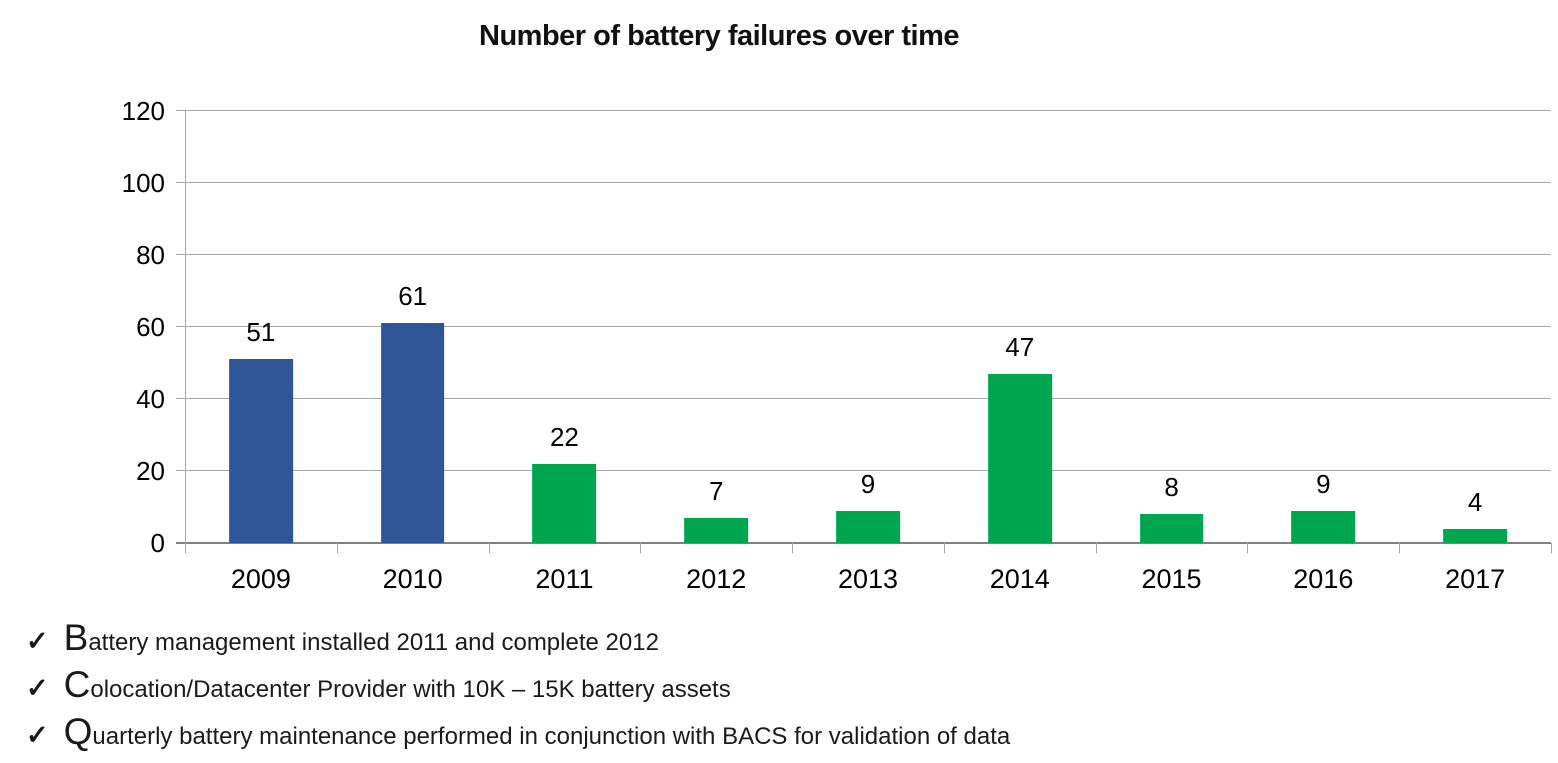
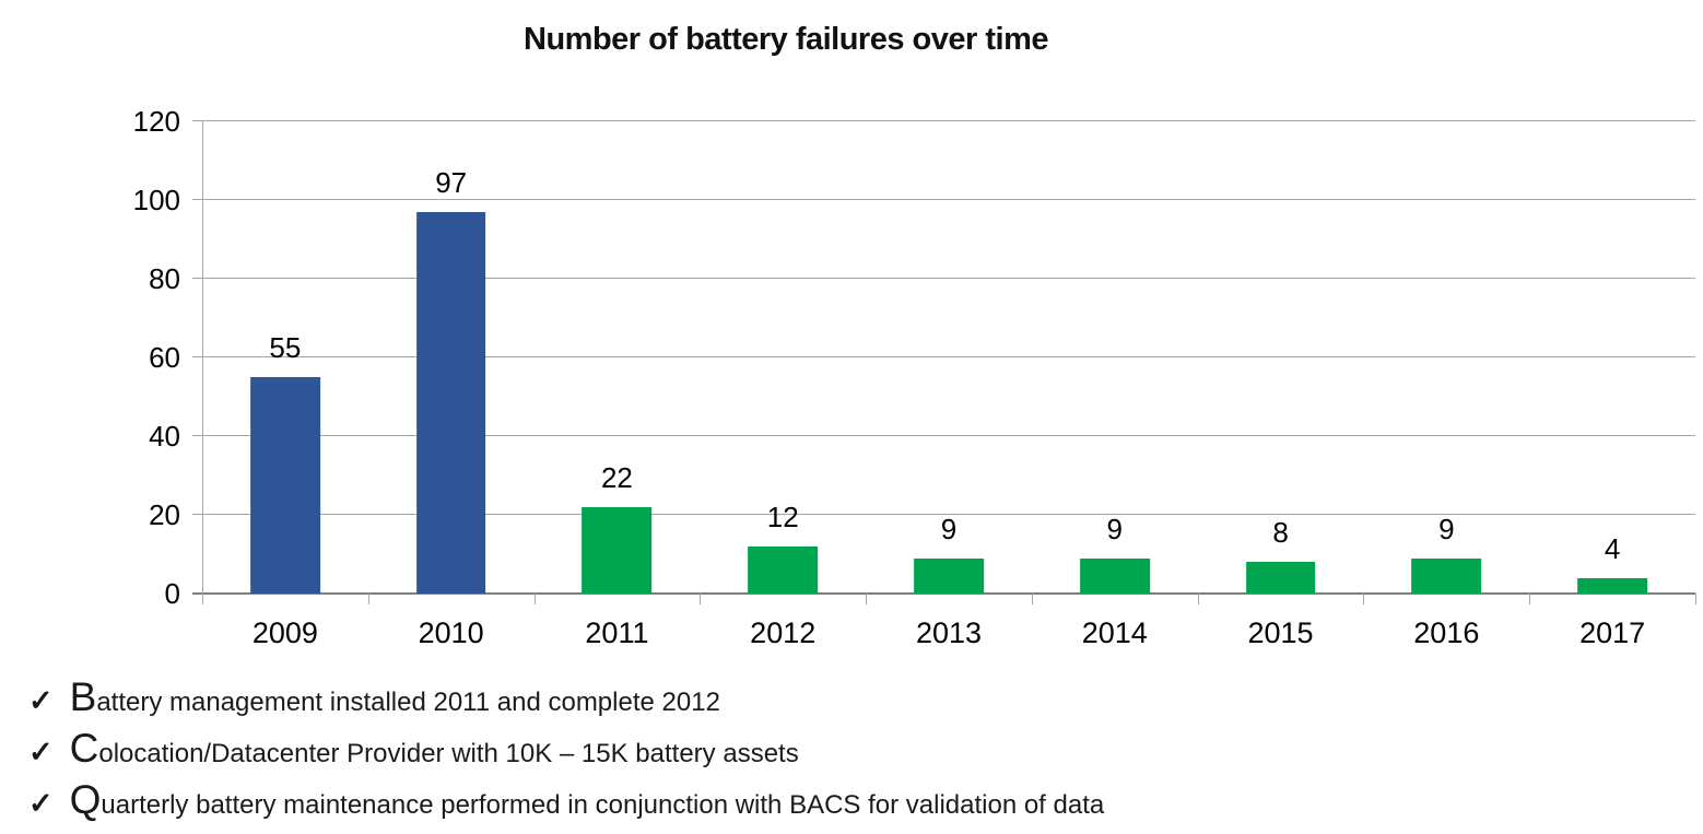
2009: 51 -> 55
2010: 61 -> 97
2012: 7 -> 12
2014: 47 -> 9
